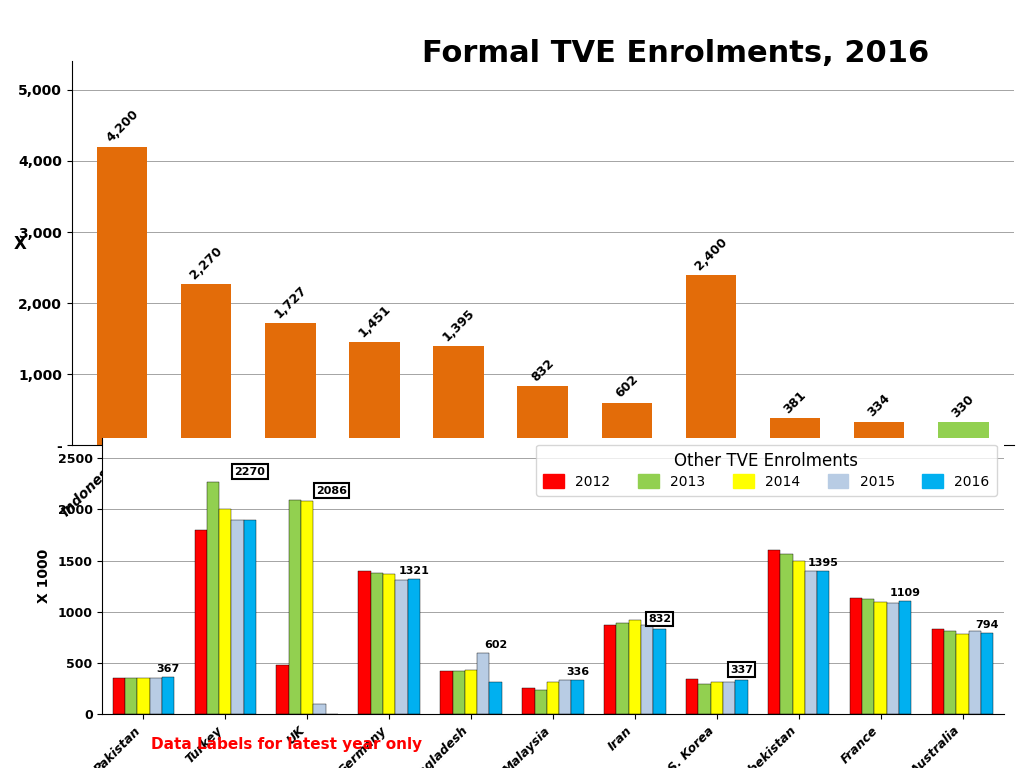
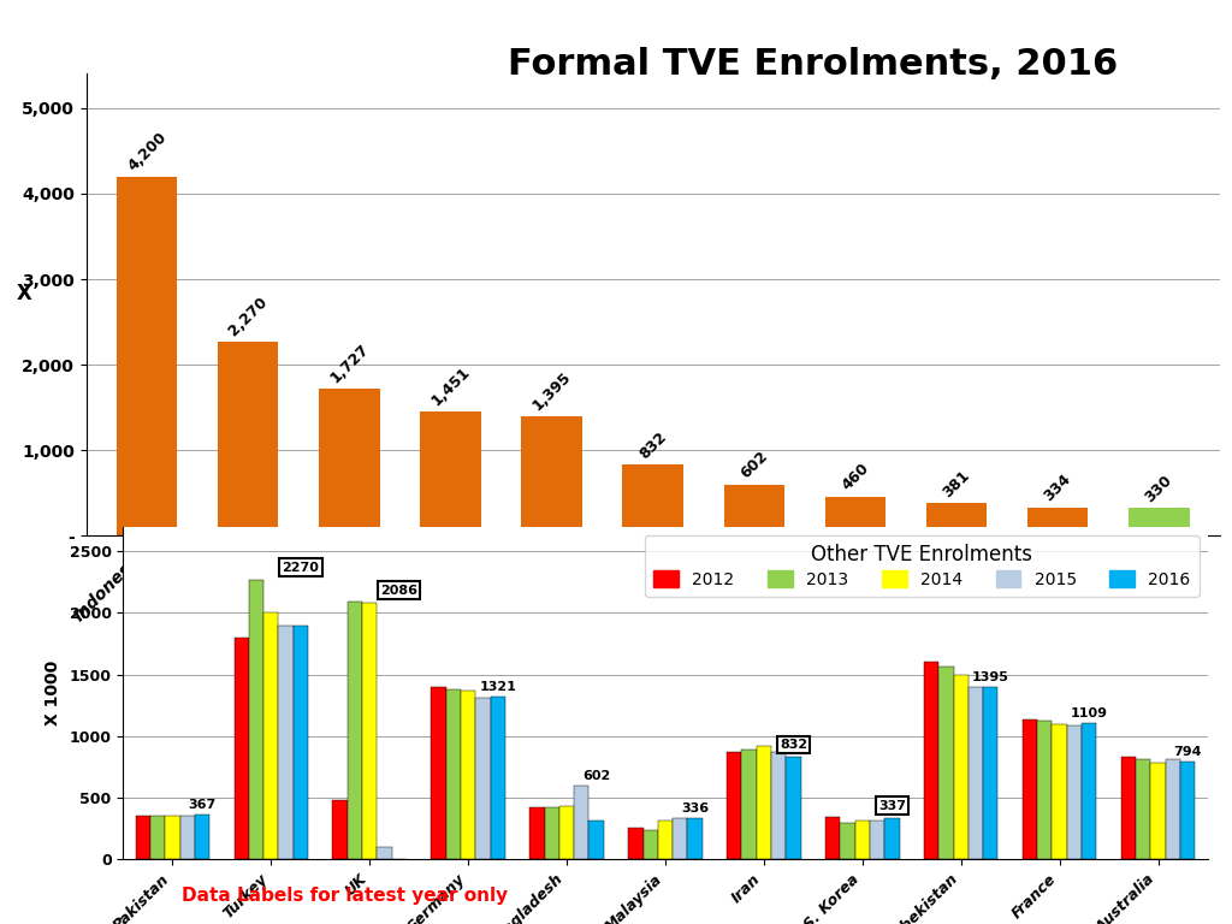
Cameroon: 2,400 -> 460
